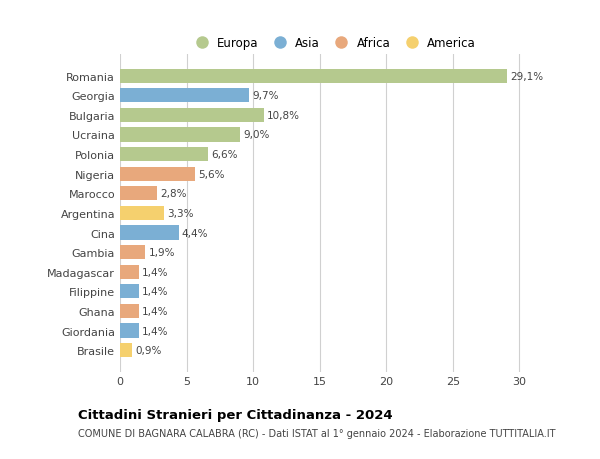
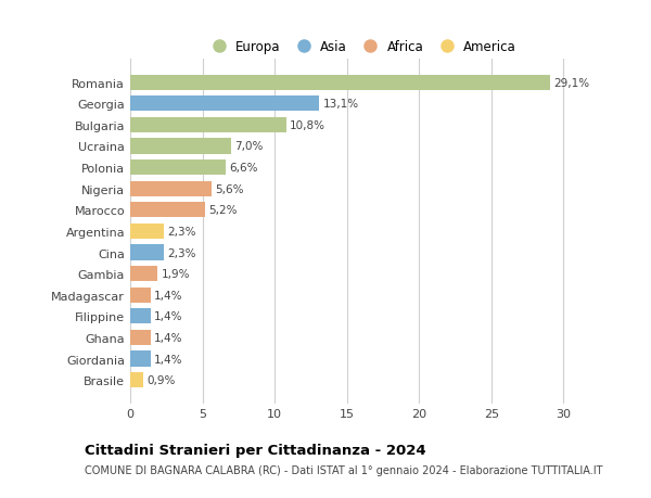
Georgia: 9,7% -> 13,1%
Ucraina: 9,0% -> 7,0%
Marocco: 2,8% -> 5,2%
Argentina: 3,3% -> 2,3%
Cina: 4,4% -> 2,3%
